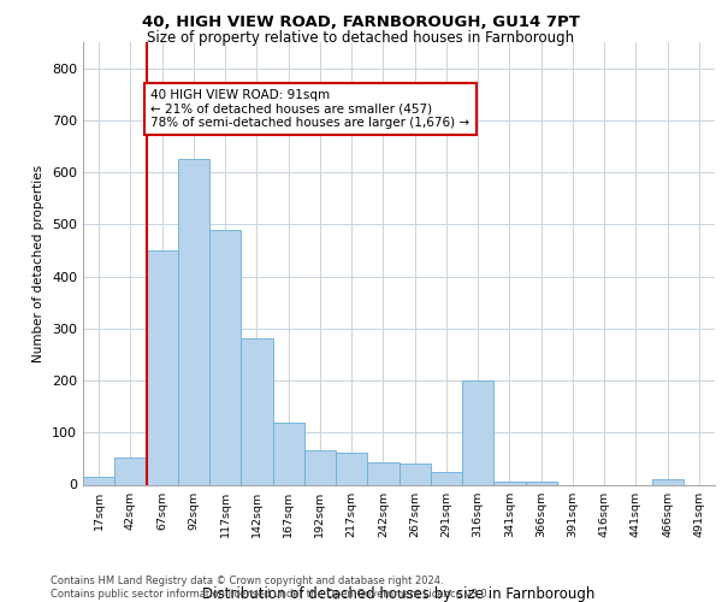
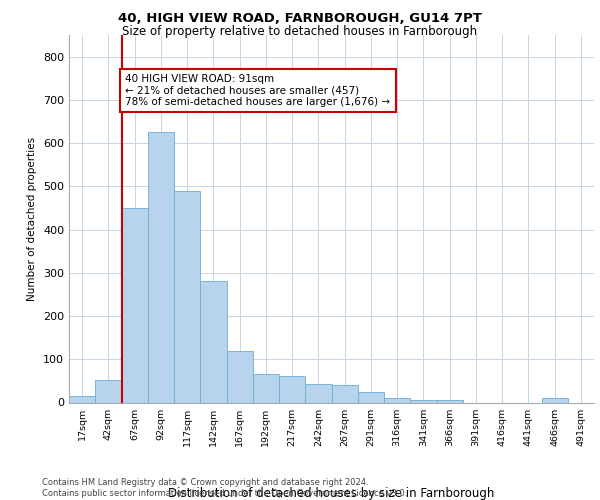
316sqm: 200 -> 10
